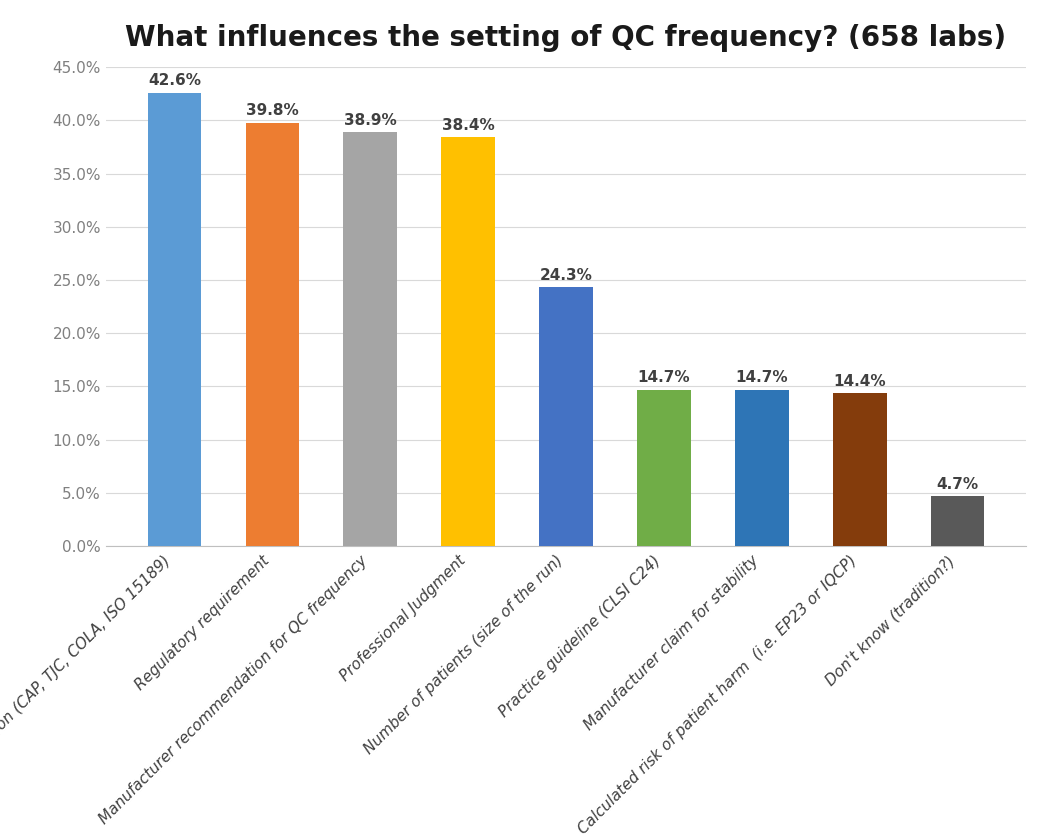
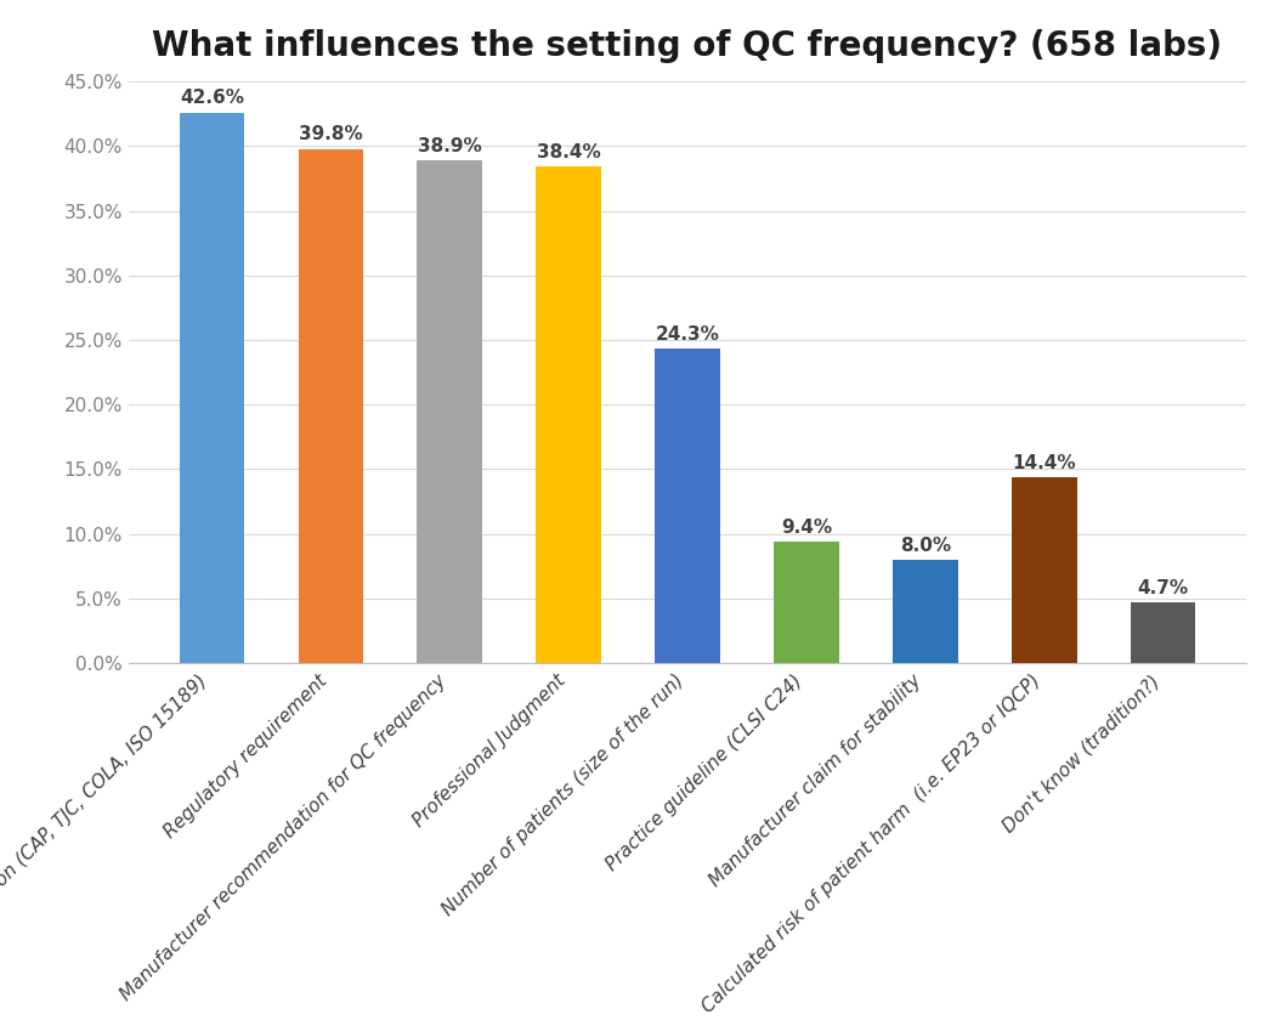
Practice guideline (CLSI C24): 14.7% -> 9.4%
Manufacturer claim for stability: 14.7% -> 8.0%
